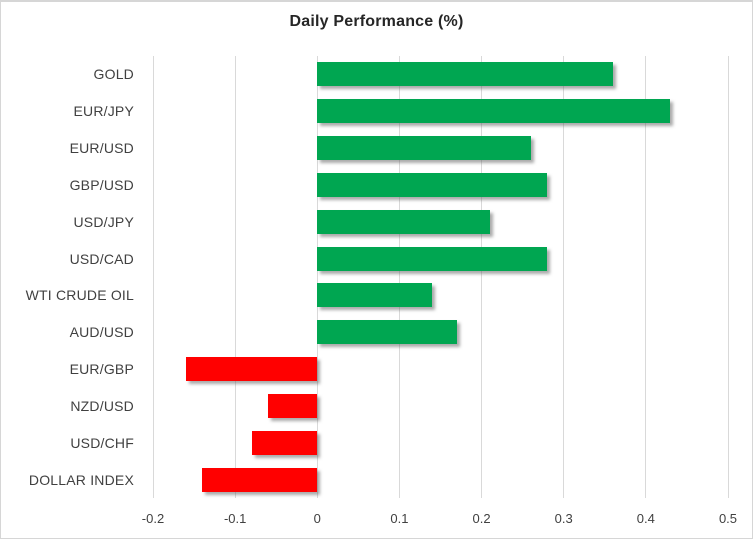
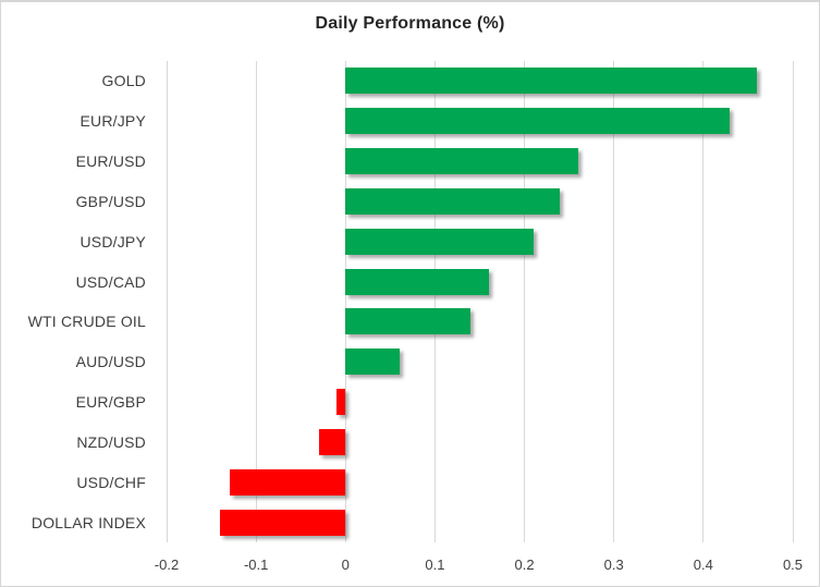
GOLD: 0.36 -> 0.46
GBP/USD: 0.28 -> 0.24
USD/CAD: 0.28 -> 0.16
AUD/USD: 0.17 -> 0.06
EUR/GBP: -0.16 -> -0.01
NZD/USD: -0.06 -> -0.03
USD/CHF: -0.08 -> -0.13
